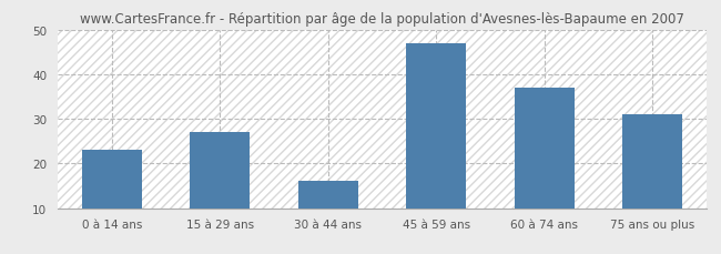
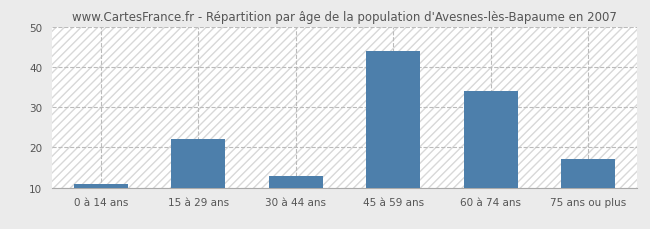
0 à 14 ans: 23 -> 11
15 à 29 ans: 27 -> 22
30 à 44 ans: 16 -> 13
45 à 59 ans: 47 -> 44
60 à 74 ans: 37 -> 34
75 ans ou plus: 31 -> 17
